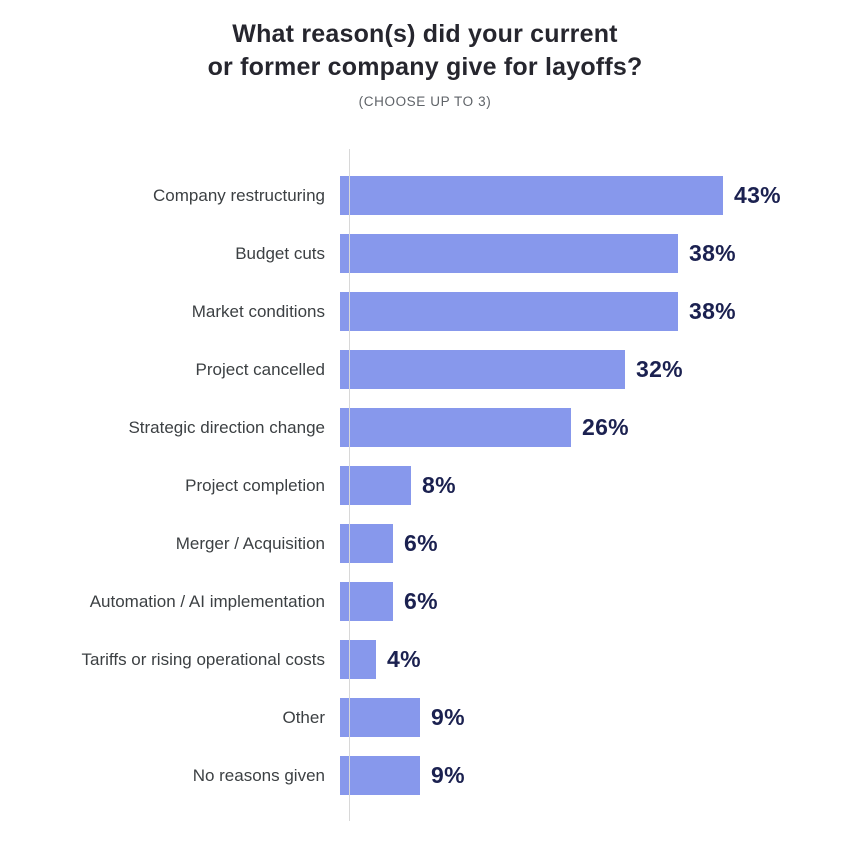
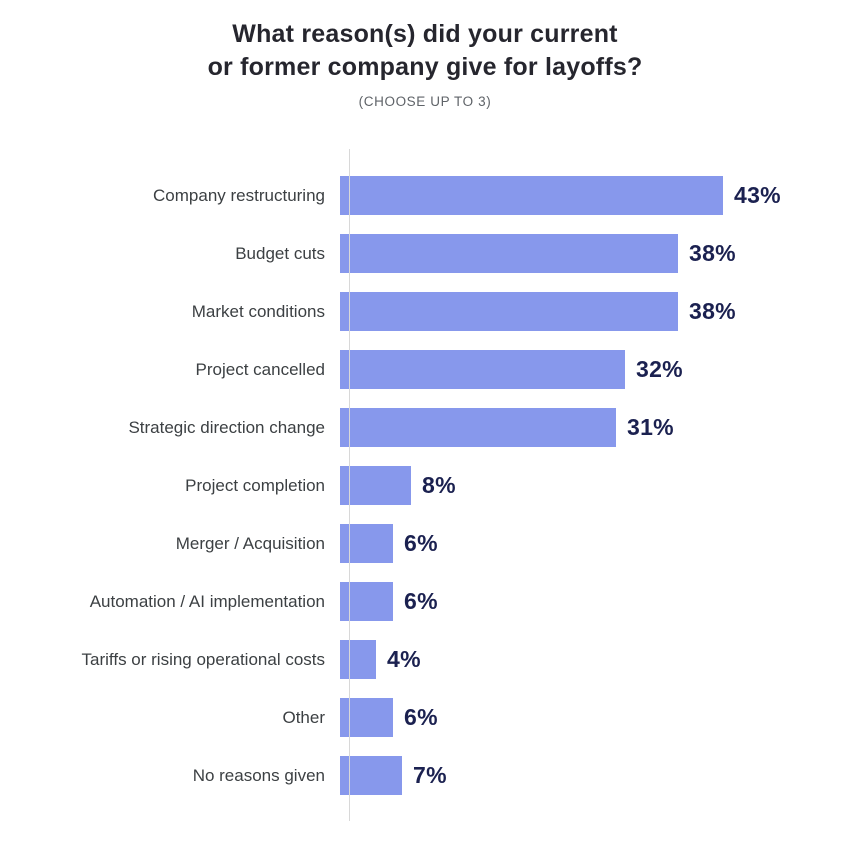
Strategic direction change: 26% -> 31%
Other: 9% -> 6%
No reasons given: 9% -> 7%
